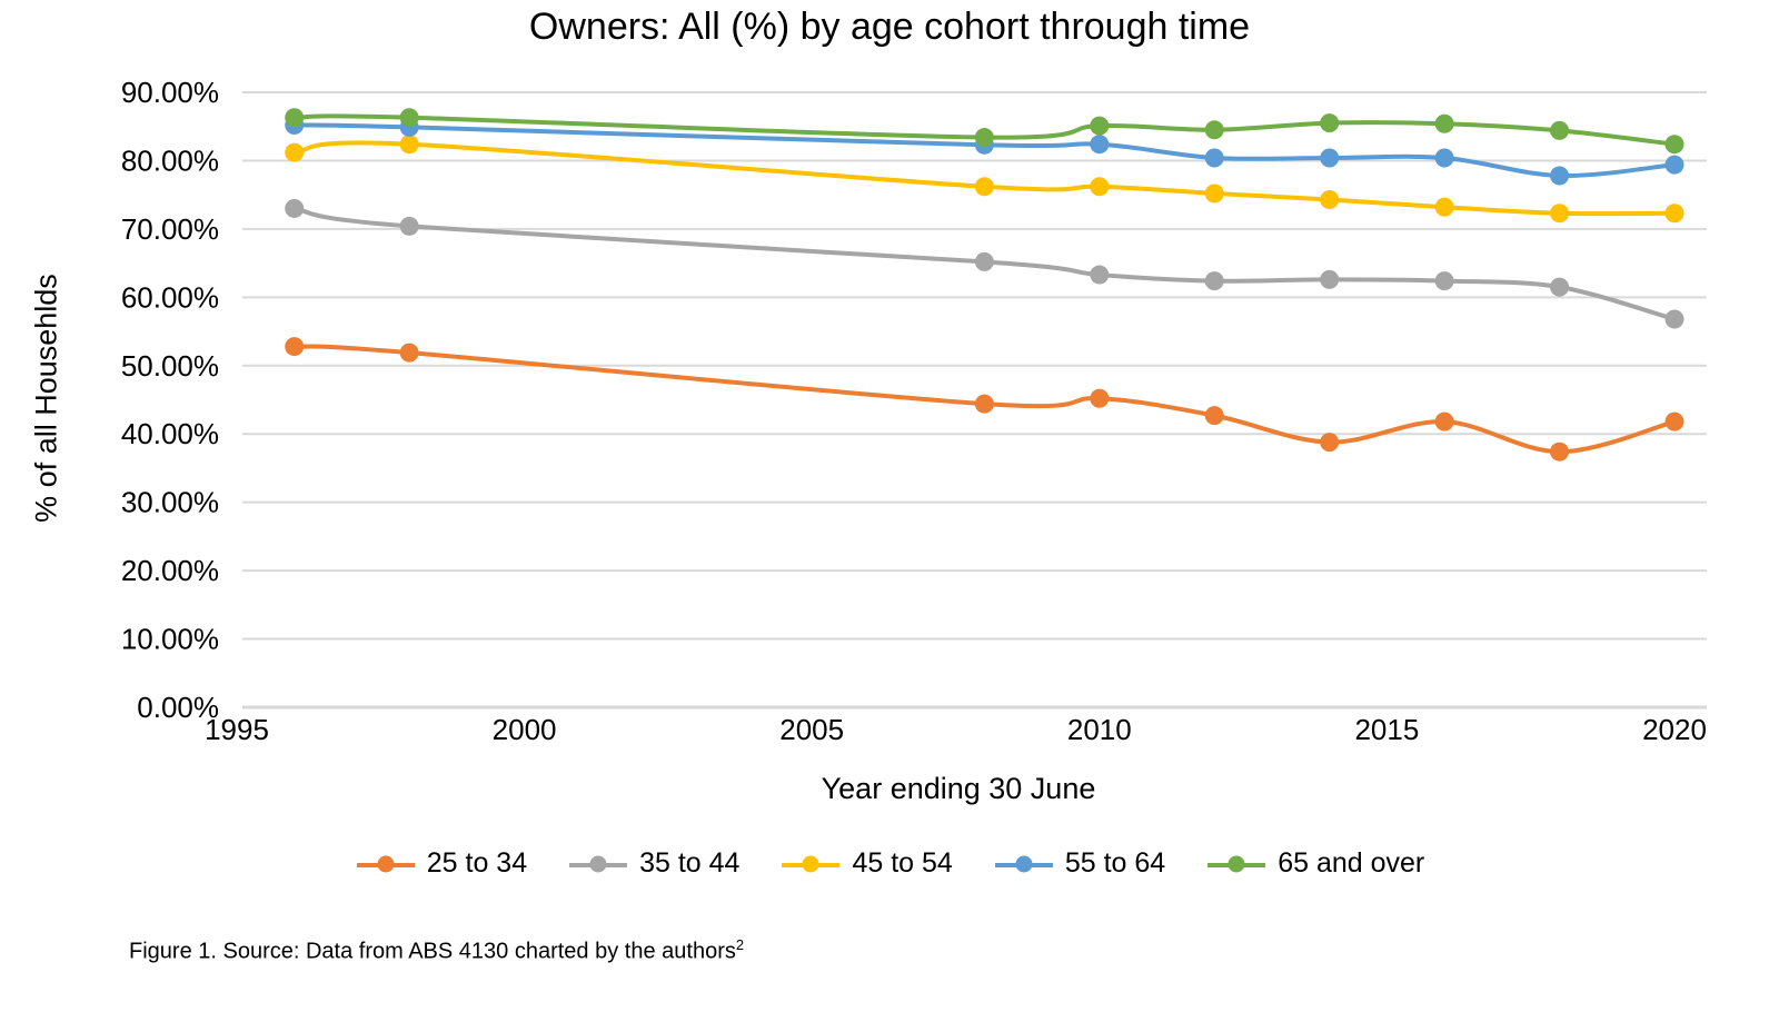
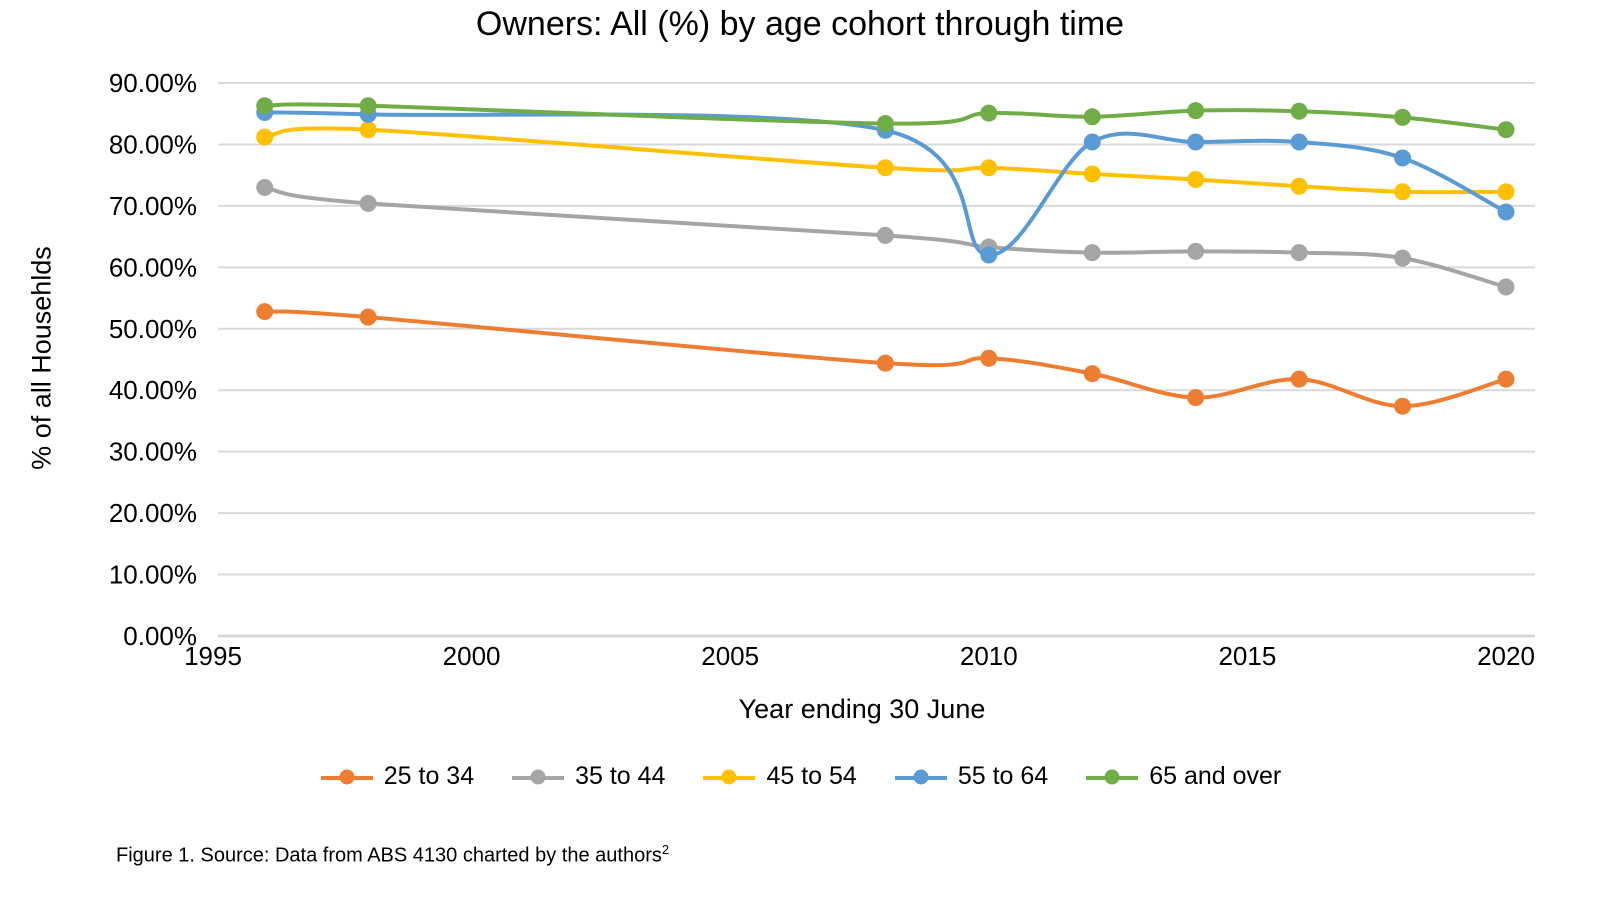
55 to 64/2010: 82% -> 62%
55 to 64/2020: 79% -> 69%
